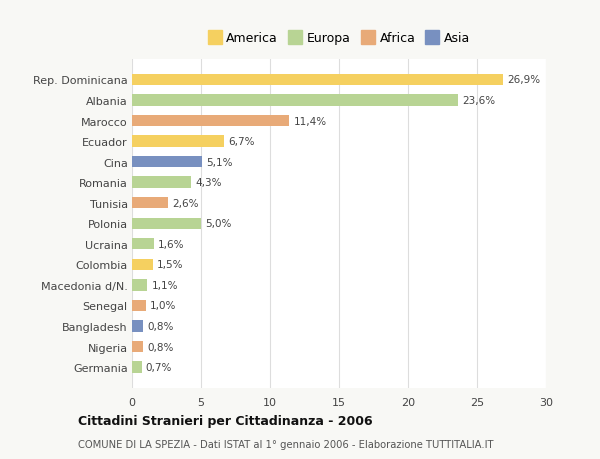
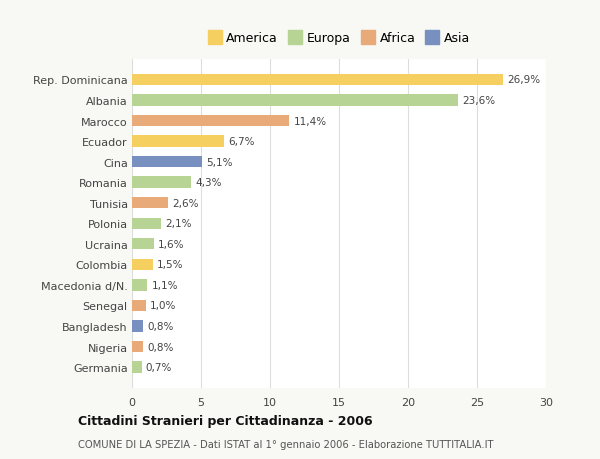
Polonia: 5,0% -> 2,1%
